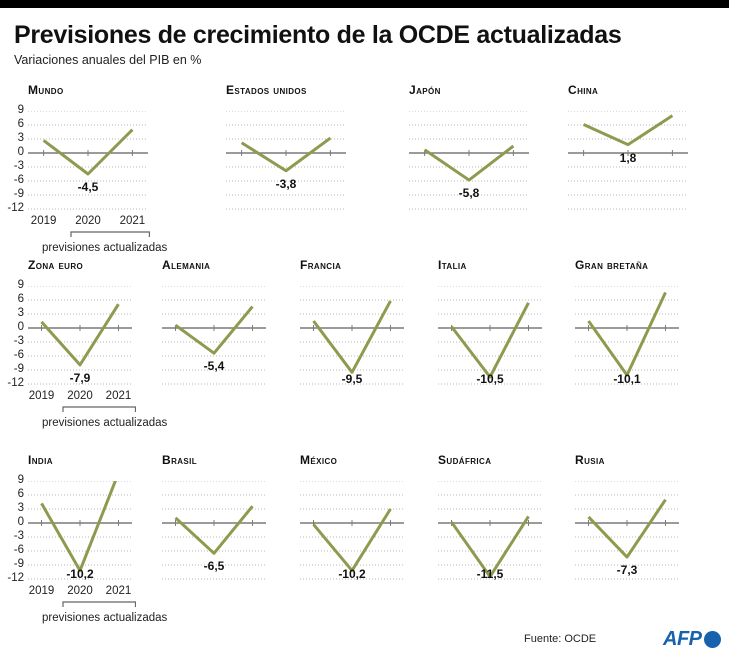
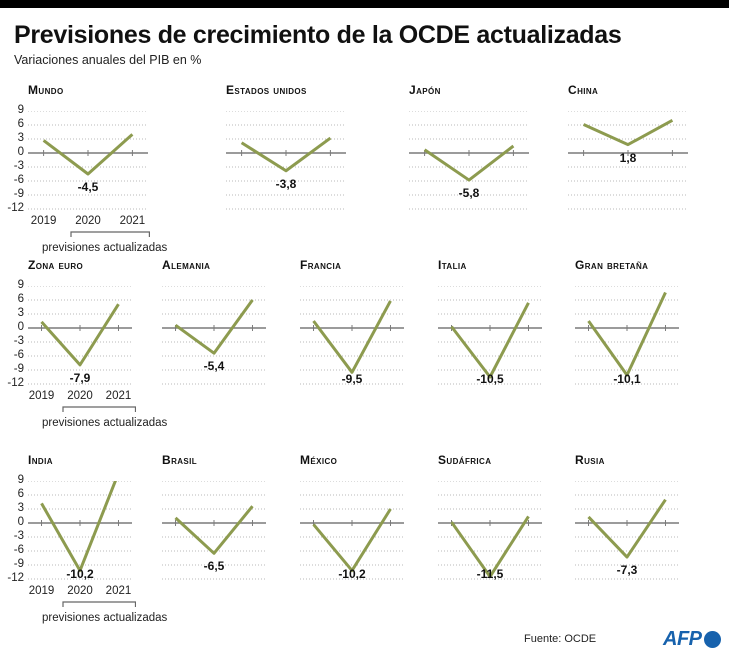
Mundo/2021: 5 -> 4
China/2021: 8 -> 7
Alemania/2021: 5 -> 6
